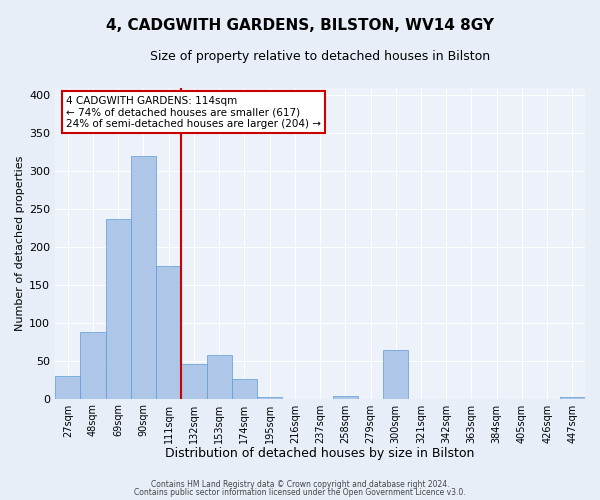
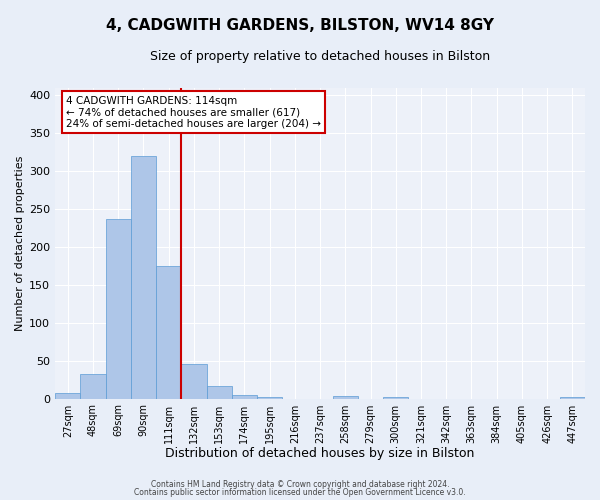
27sqm: 30 -> 8
48sqm: 88 -> 32
153sqm: 58 -> 16
174sqm: 26 -> 5
300sqm: 64 -> 2
